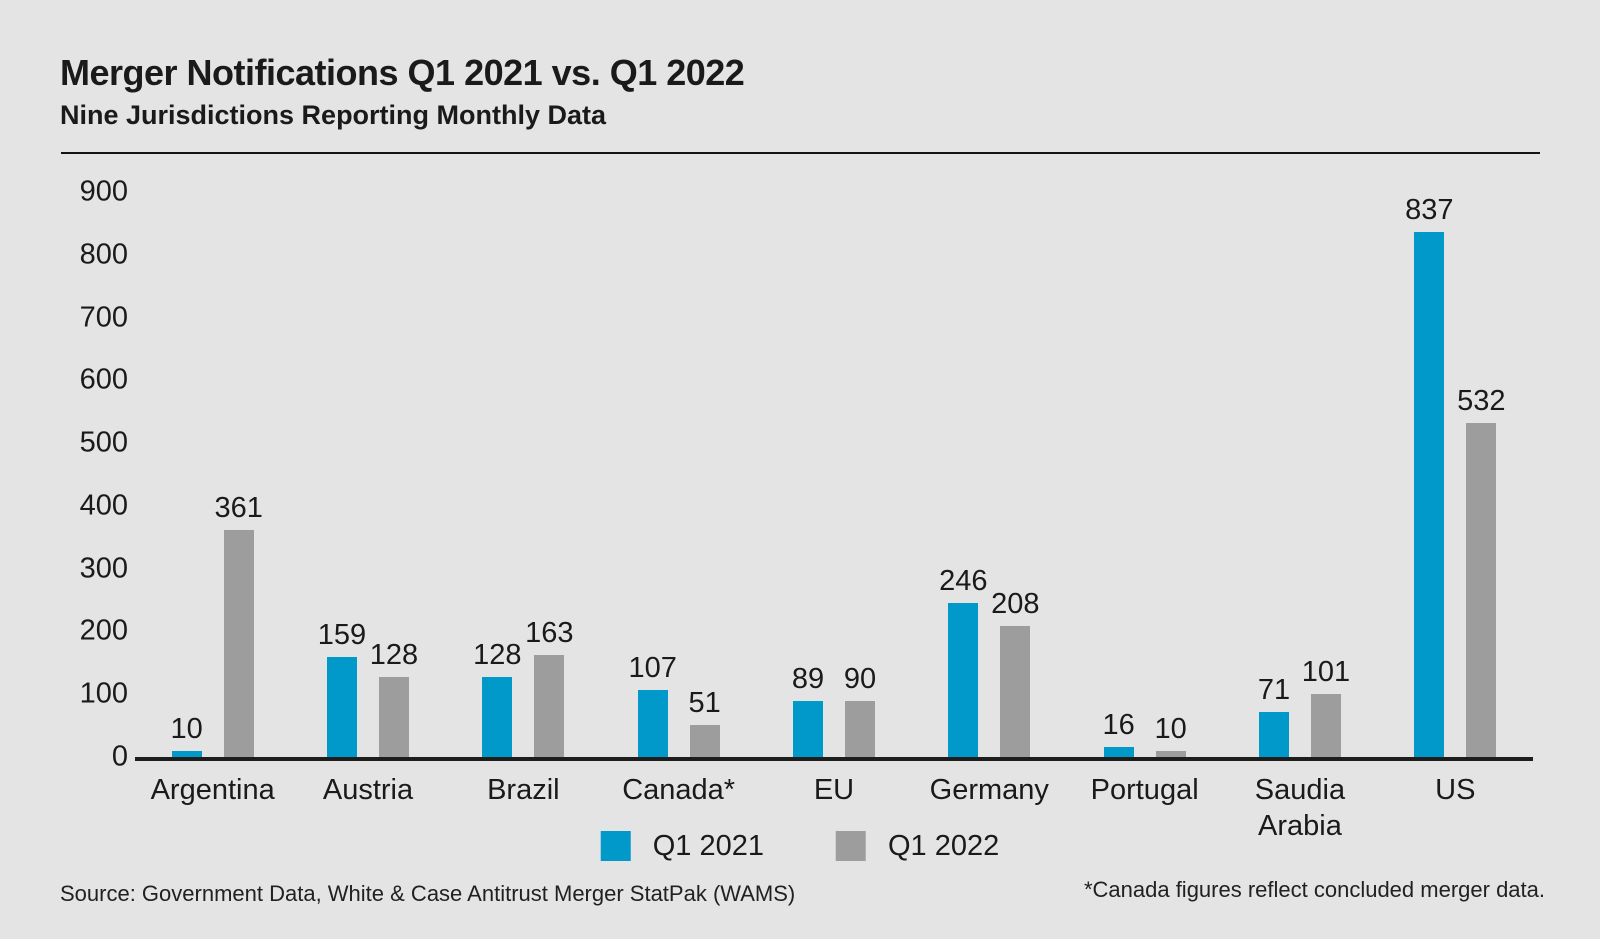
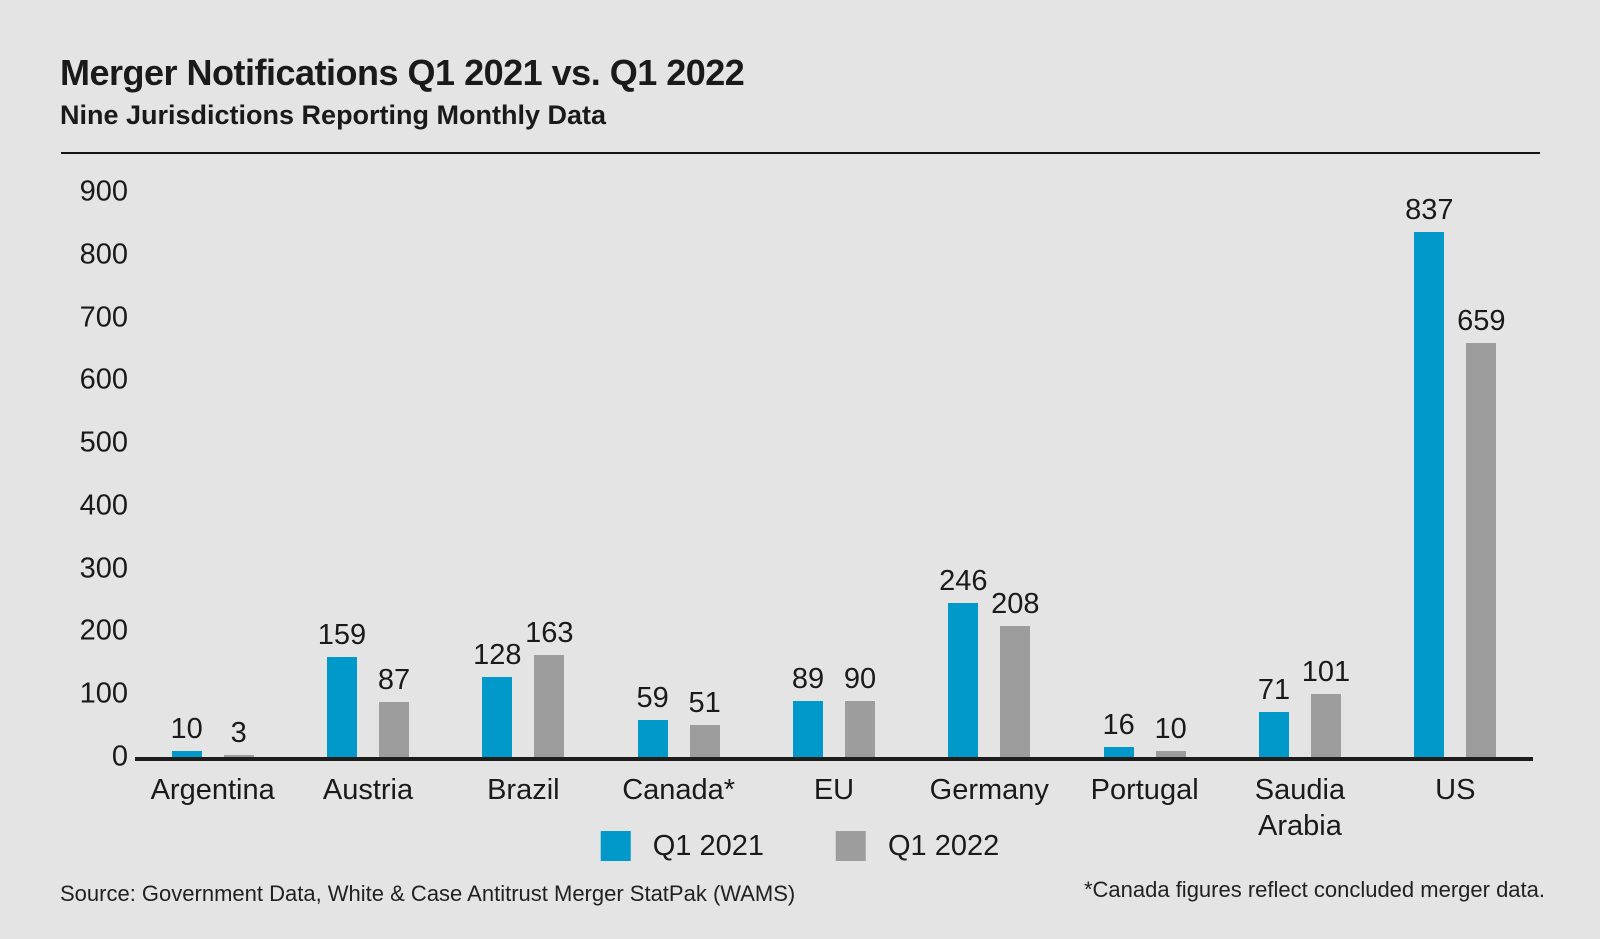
Q1 2022/Argentina: 361 -> 3
Q1 2022/Austria: 128 -> 87
Q1 2021/Canada*: 107 -> 59
Q1 2022/US: 532 -> 659
